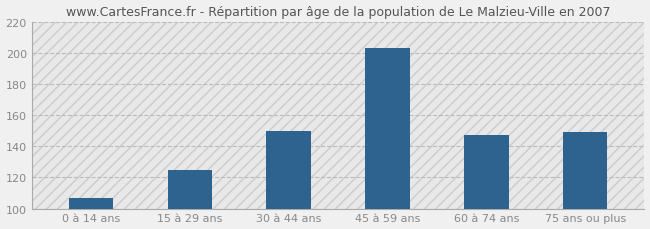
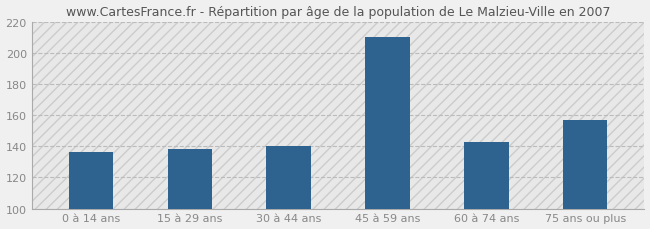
0 à 14 ans: 107 -> 136
15 à 29 ans: 125 -> 138
30 à 44 ans: 150 -> 140
45 à 59 ans: 203 -> 210
60 à 74 ans: 147 -> 143
75 ans ou plus: 149 -> 157
